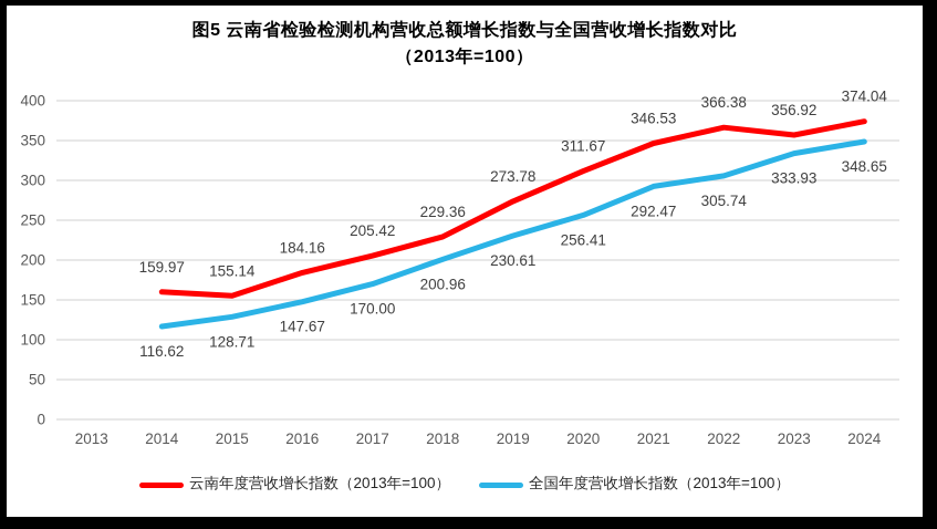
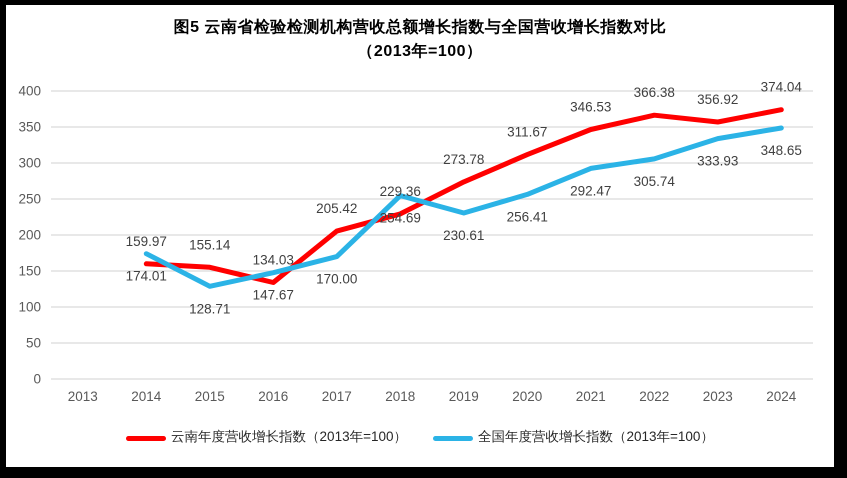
全国年度营收增长指数（2013年=100）/2014: 116.62 -> 174.01
云南年度营收增长指数（2013年=100）/2016: 184.16 -> 134.03
全国年度营收增长指数（2013年=100）/2018: 200.96 -> 254.69
